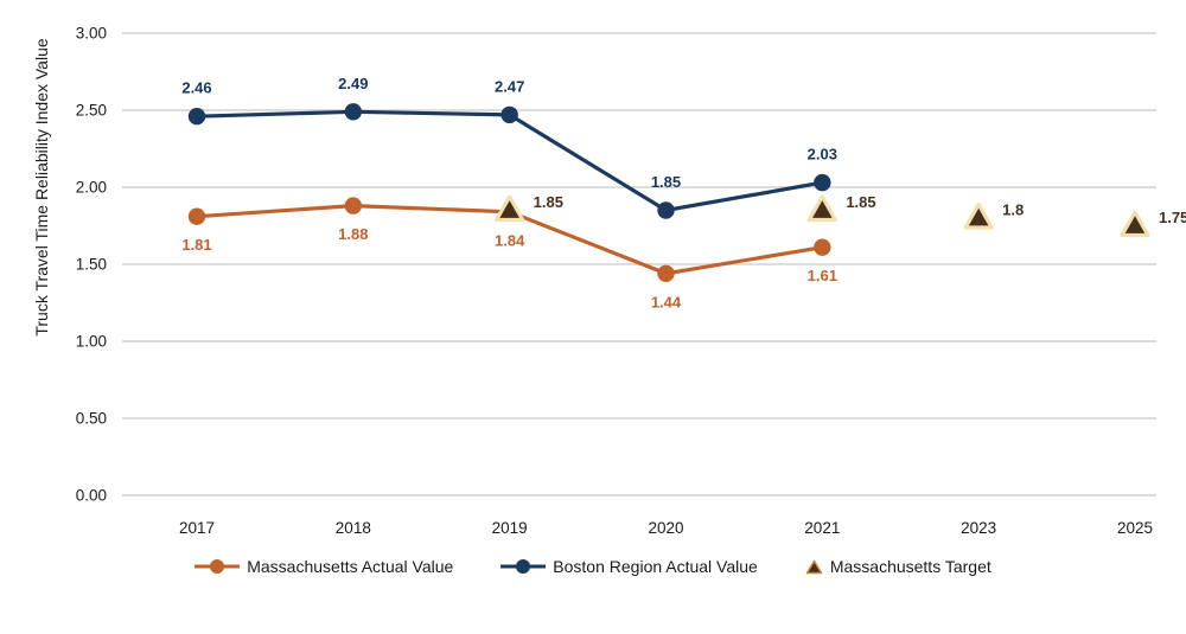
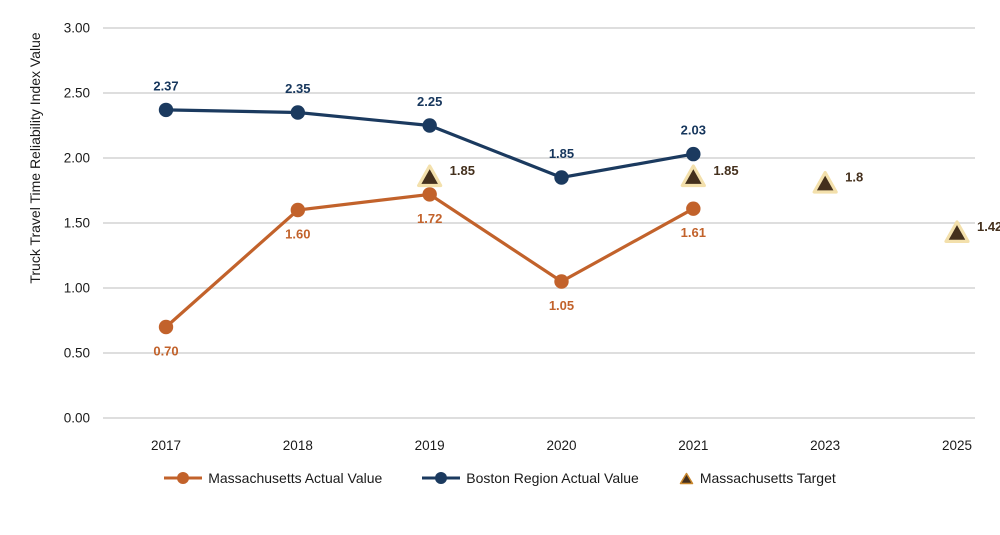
Massachusetts Actual Value/2017: 1.81 -> 0.70
Boston Region Actual Value/2017: 2.46 -> 2.37
Massachusetts Actual Value/2018: 1.88 -> 1.60
Boston Region Actual Value/2018: 2.49 -> 2.35
Massachusetts Actual Value/2019: 1.84 -> 1.72
Boston Region Actual Value/2019: 2.47 -> 2.25
Massachusetts Actual Value/2020: 1.44 -> 1.05
Massachusetts Target/2025: 1.75 -> 1.42
